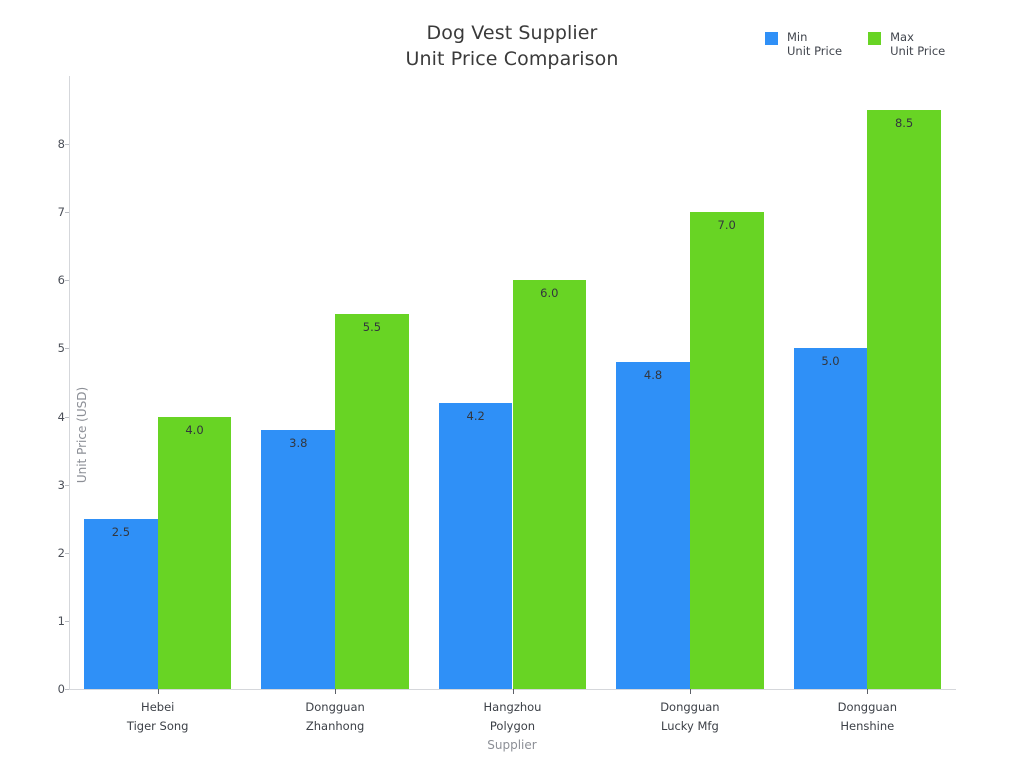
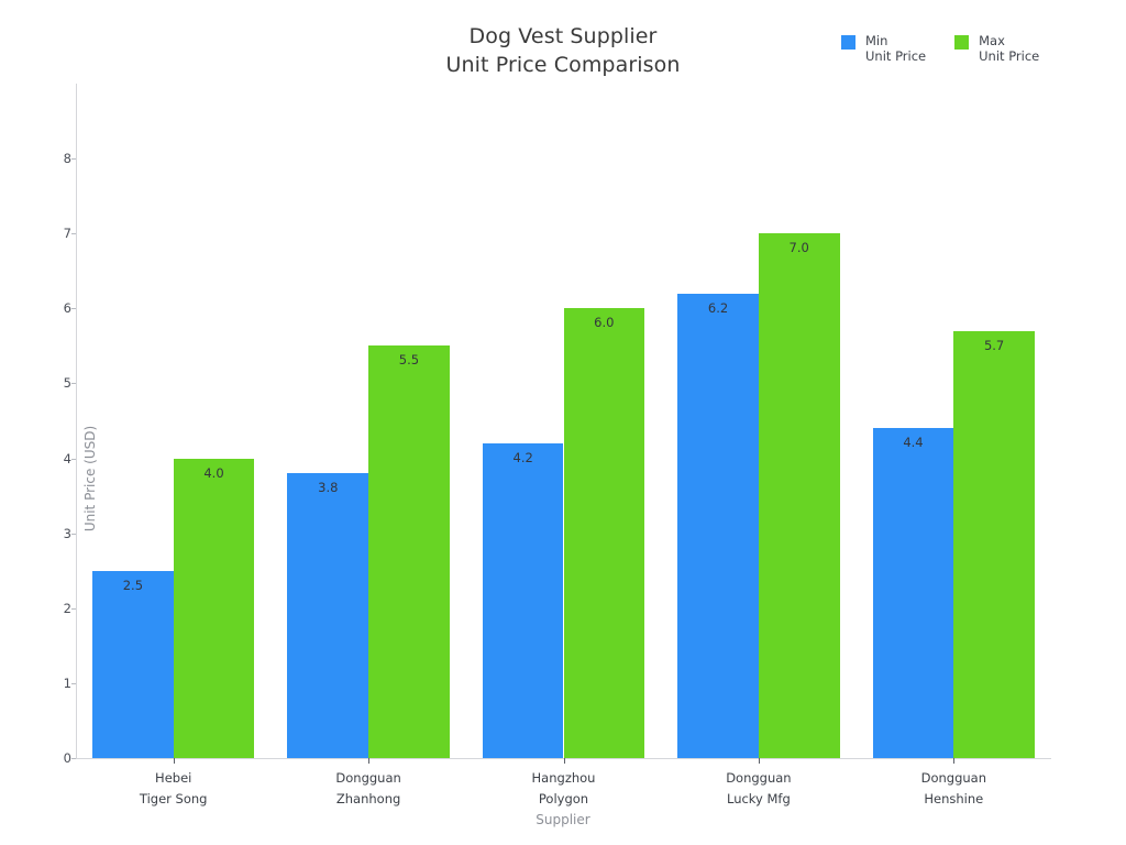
Min Unit Price/Dongguan Lucky Mfg: 4.8 -> 6.2
Min Unit Price/Dongguan Henshine: 5.0 -> 4.4
Max Unit Price/Dongguan Henshine: 8.5 -> 5.7
